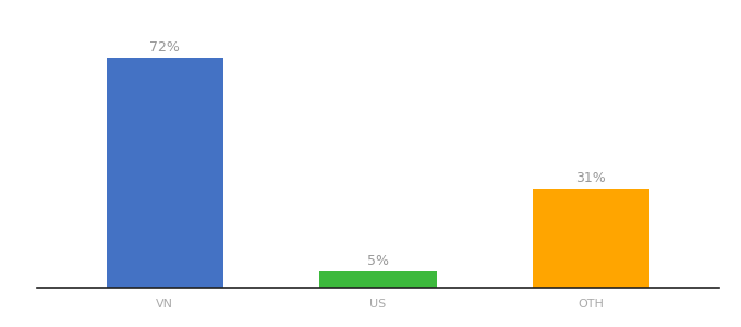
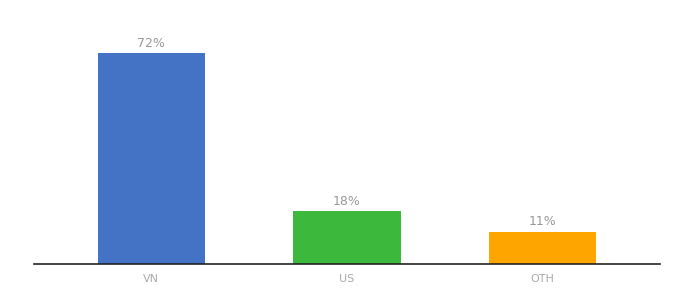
US: 5% -> 18%
OTH: 31% -> 11%
